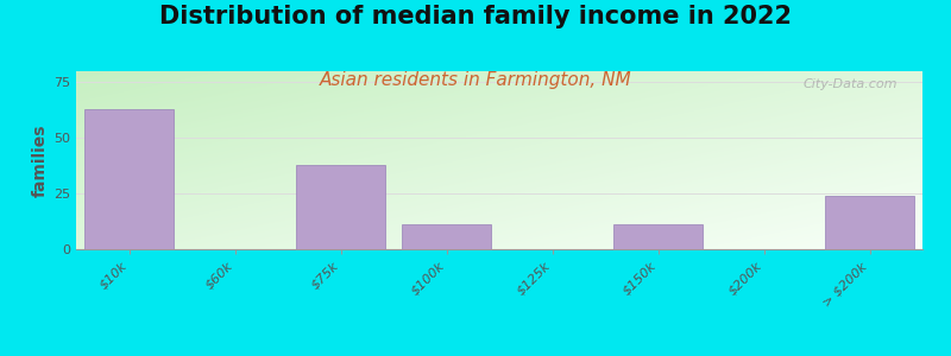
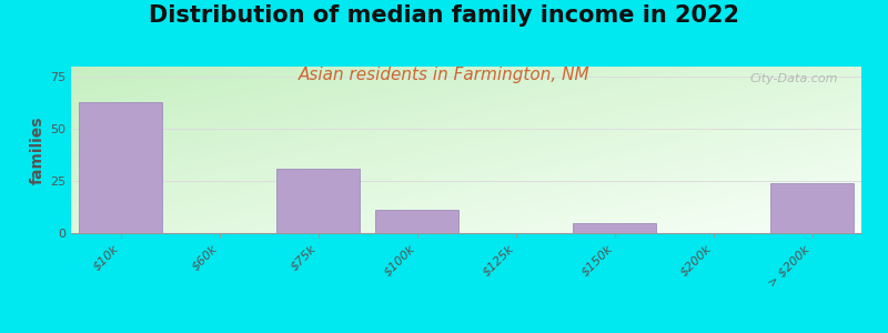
$75k: 38 -> 31
$150k: 11 -> 5
